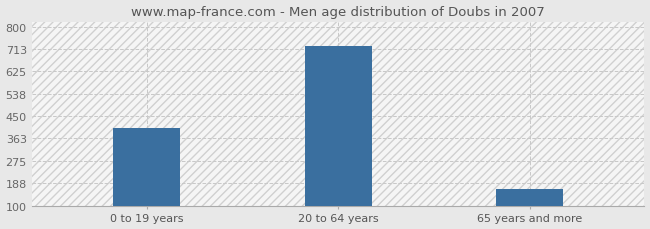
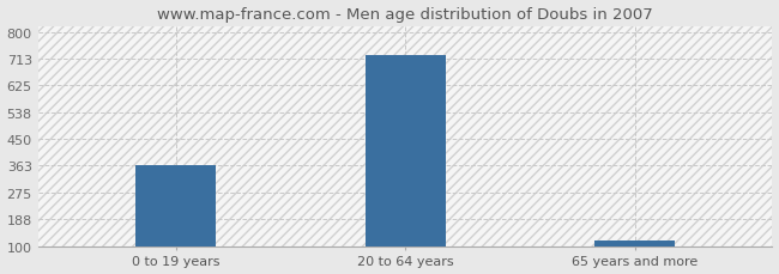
0 to 19 years: 405 -> 363
65 years and more: 165 -> 120
